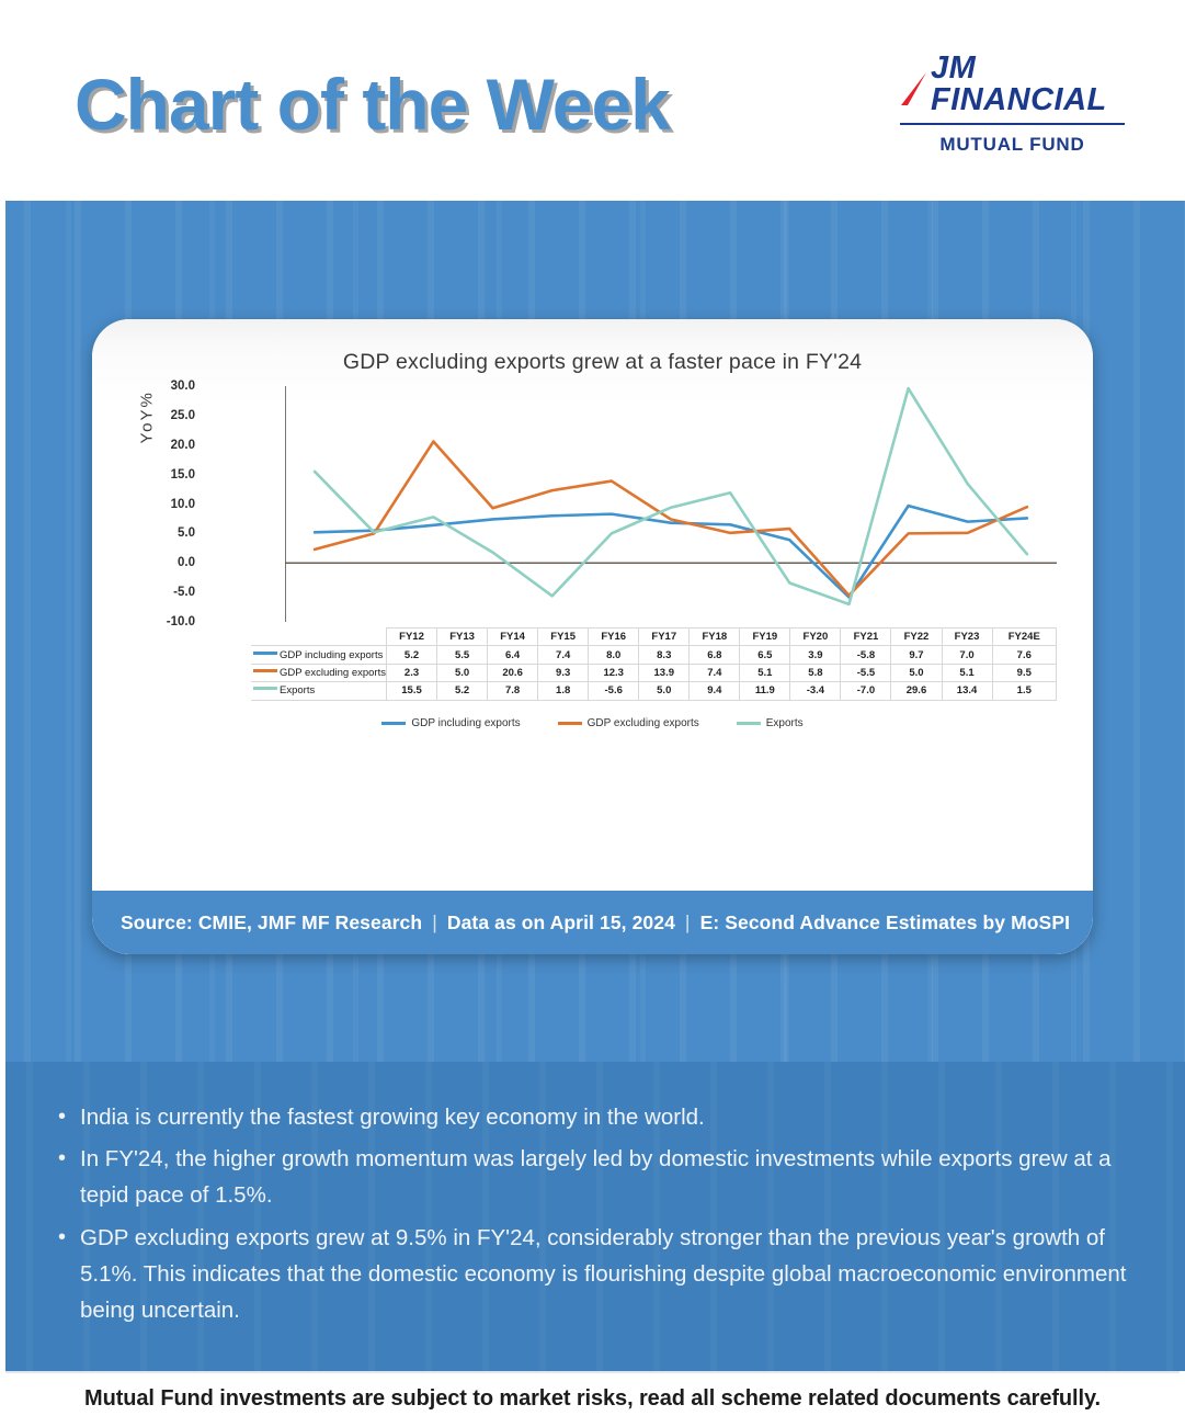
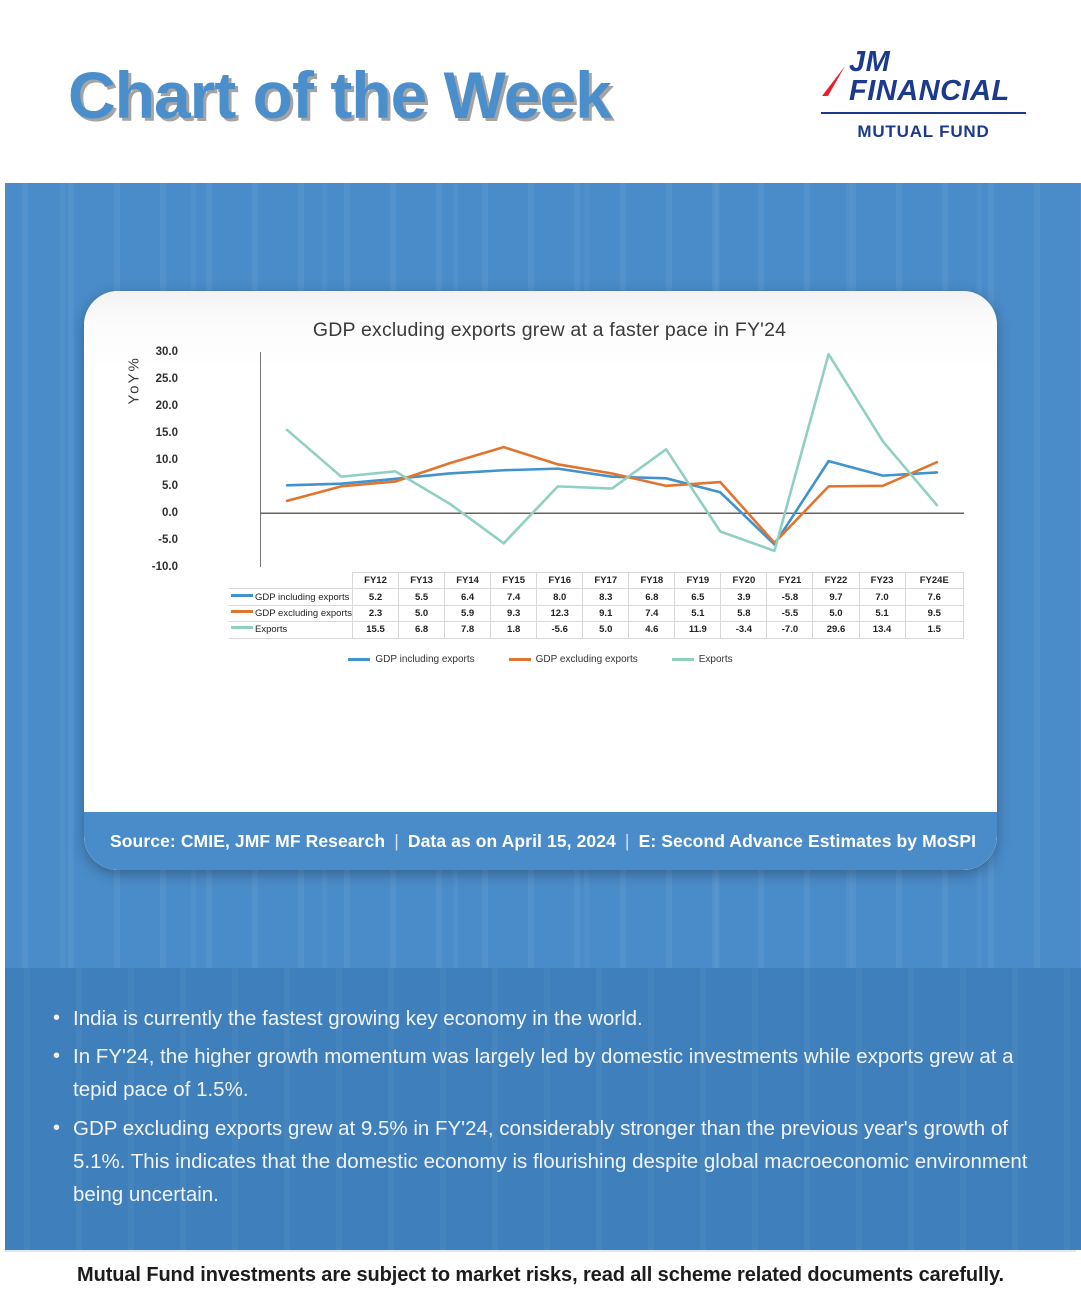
Exports/FY13: 5.2 -> 6.8
GDP excluding exports/FY14: 20.6 -> 5.9
GDP excluding exports/FY17: 13.9 -> 9.1
Exports/FY18: 9.4 -> 4.6
